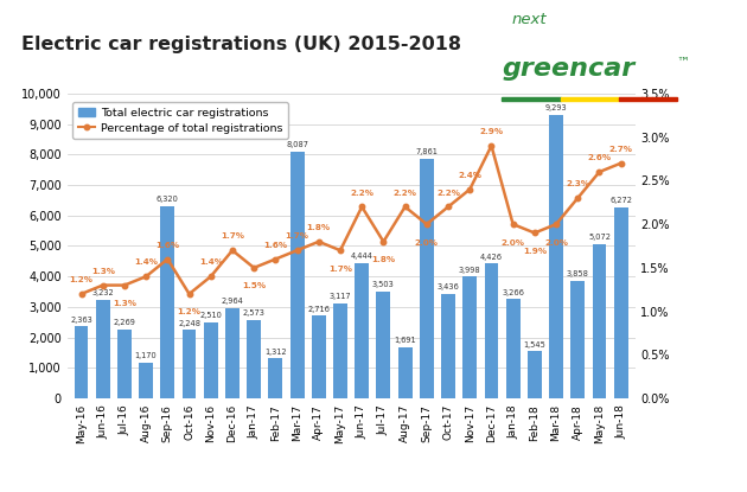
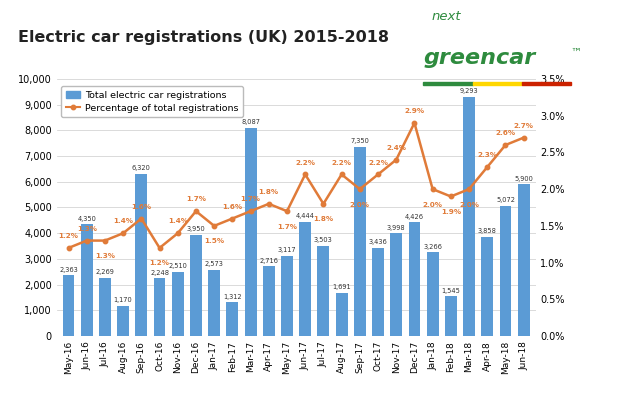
Total electric car registrations/Jun-16: 3,230 -> 4,350
Total electric car registrations/Dec-16: 2,960 -> 3,950
Total electric car registrations/Sep-17: 7,860 -> 7,350
Total electric car registrations/Jun-18: 6,270 -> 5,900
